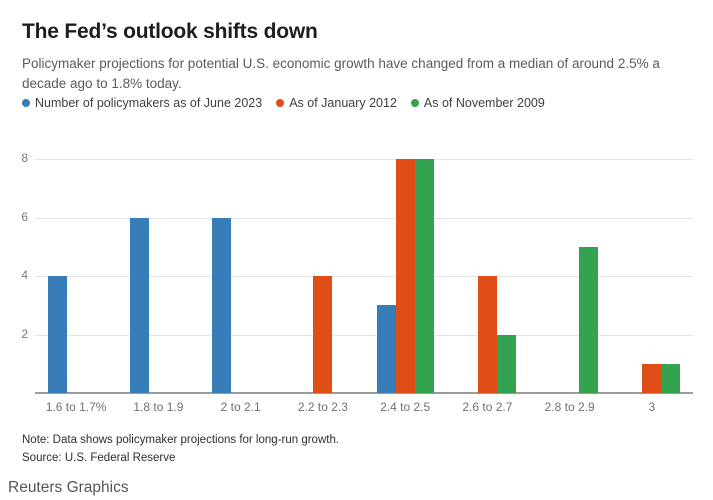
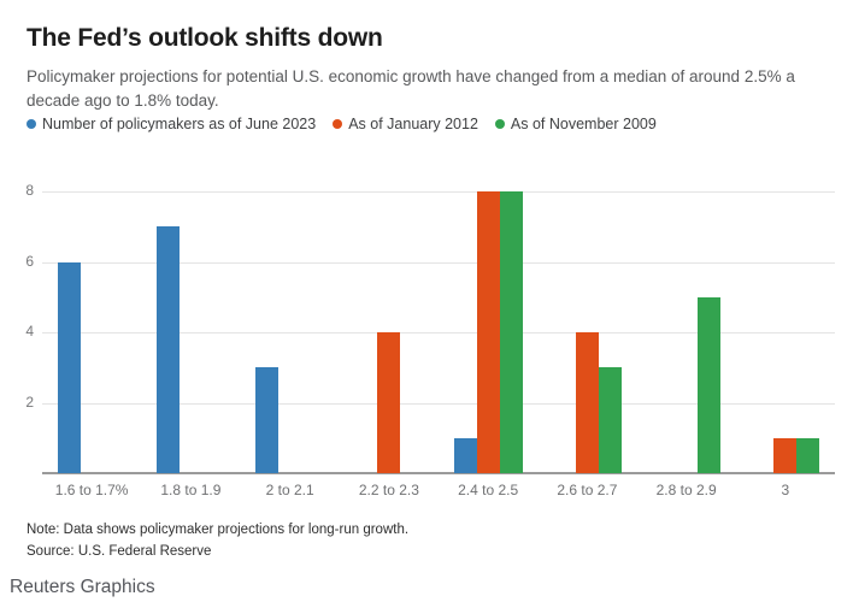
Number of policymakers as of June 2023/1.6 to 1.7%: 4 -> 6
Number of policymakers as of June 2023/1.8 to 1.9: 6 -> 7
Number of policymakers as of June 2023/2 to 2.1: 6 -> 3
Number of policymakers as of June 2023/2.4 to 2.5: 3 -> 1
As of November 2009/2.6 to 2.7: 2 -> 3
